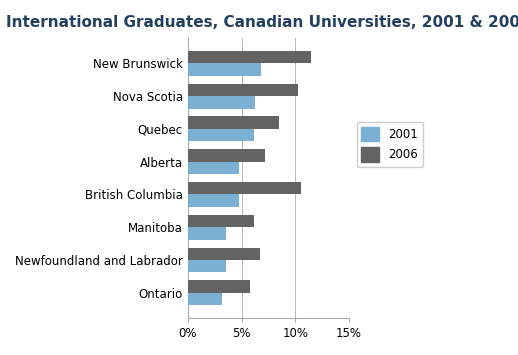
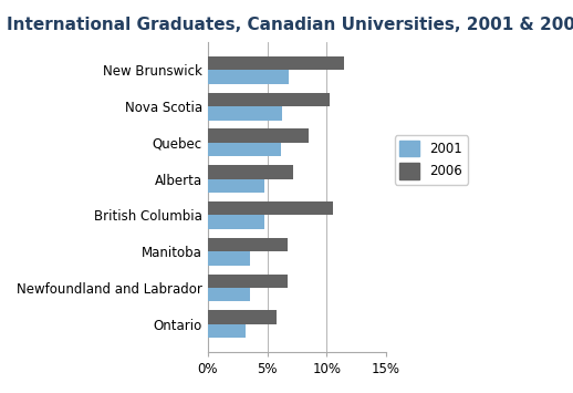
2006/Manitoba: 6.2% -> 6.7%
